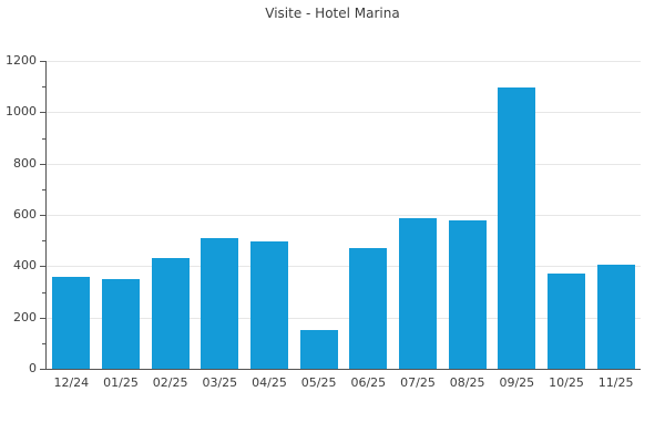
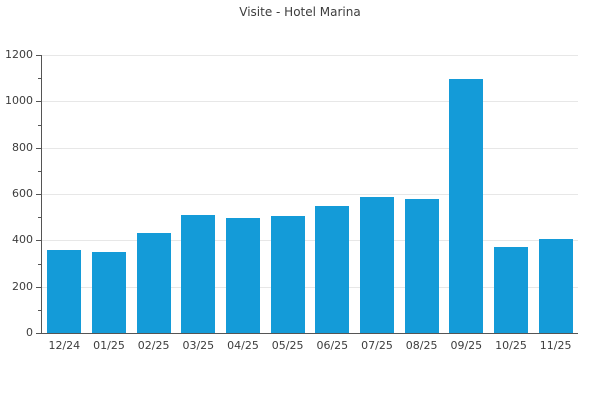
05/25: 150 -> 500
06/25: 470 -> 550
